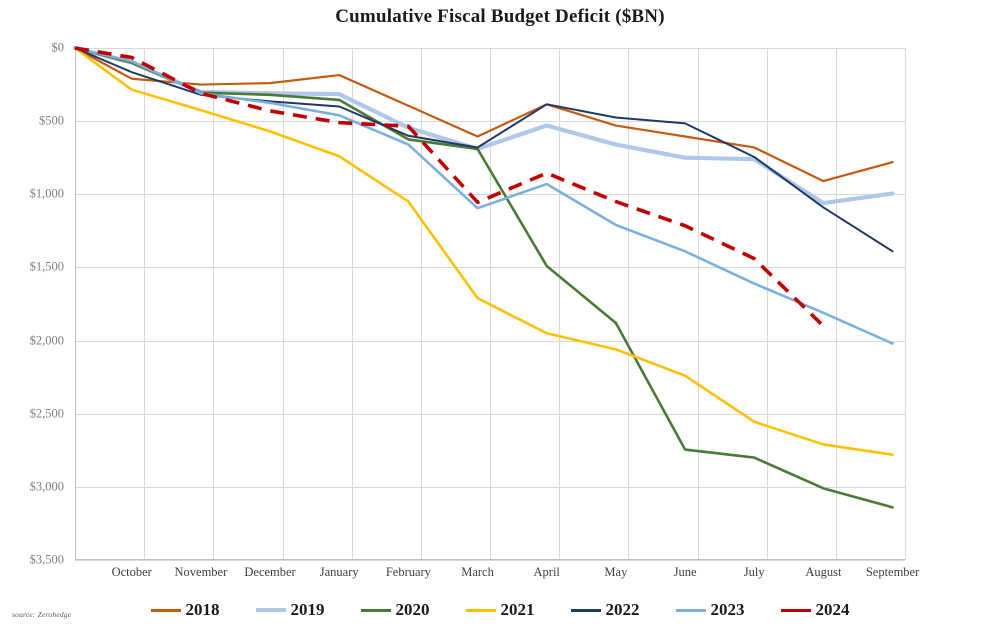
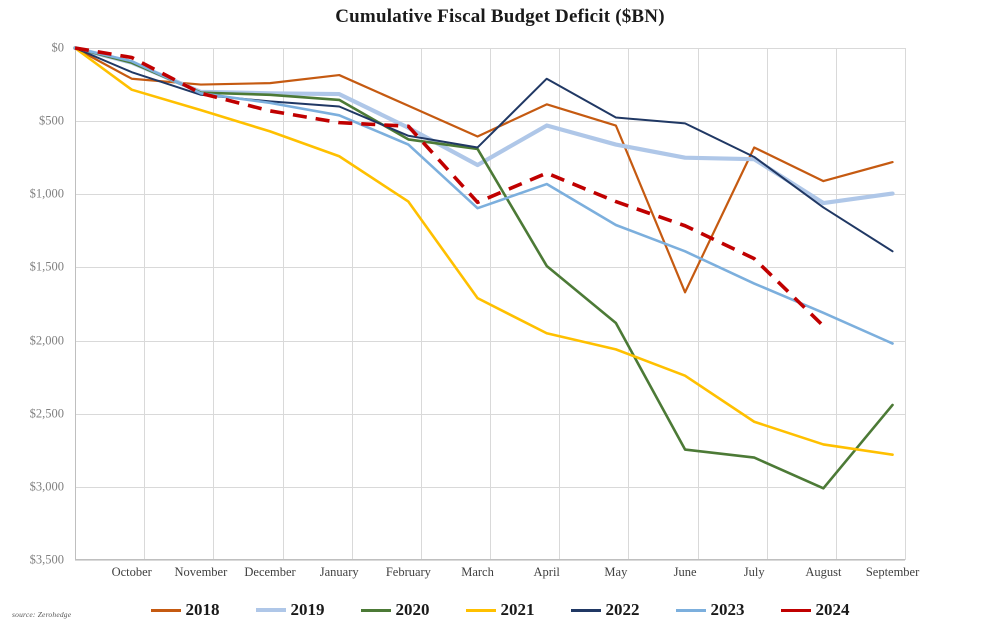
2019/March: $690 -> $800
2022/April: $380 -> $210
2018/June: $600 -> $1670
2020/September: $3140 -> $2440
